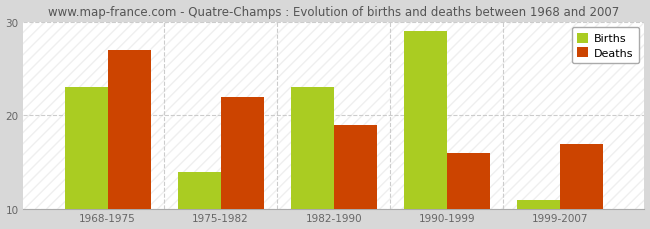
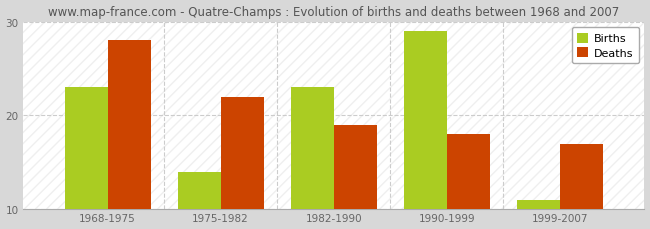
Deaths/1968-1975: 27 -> 28
Deaths/1990-1999: 16 -> 18
